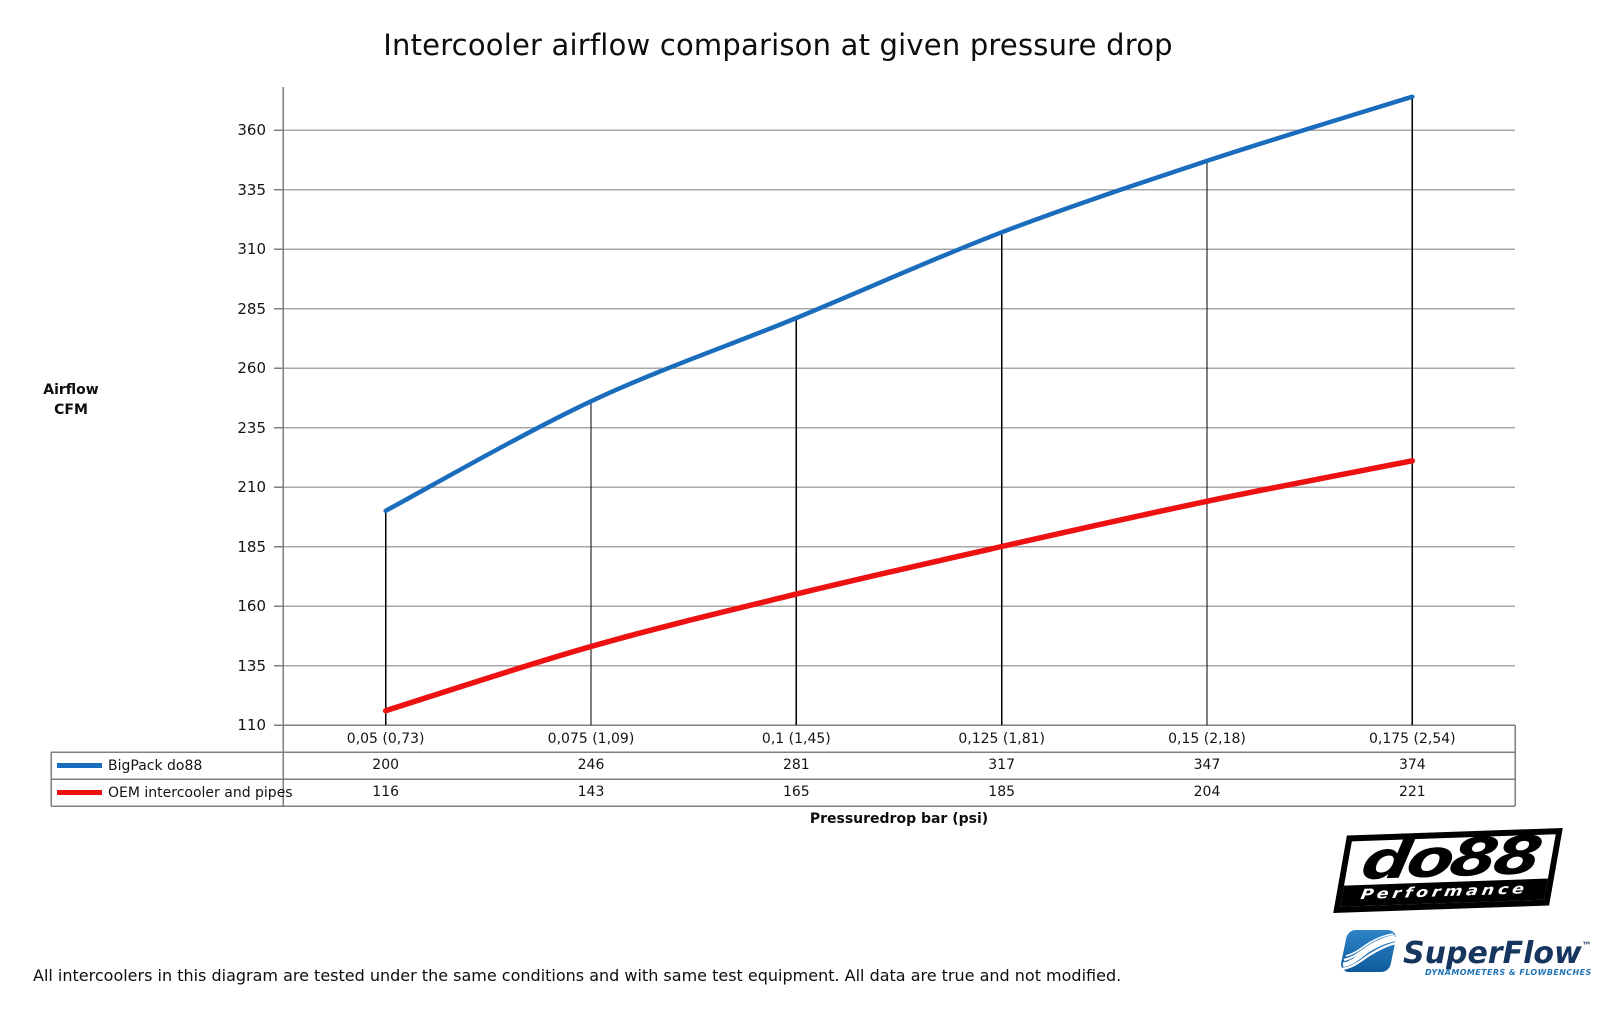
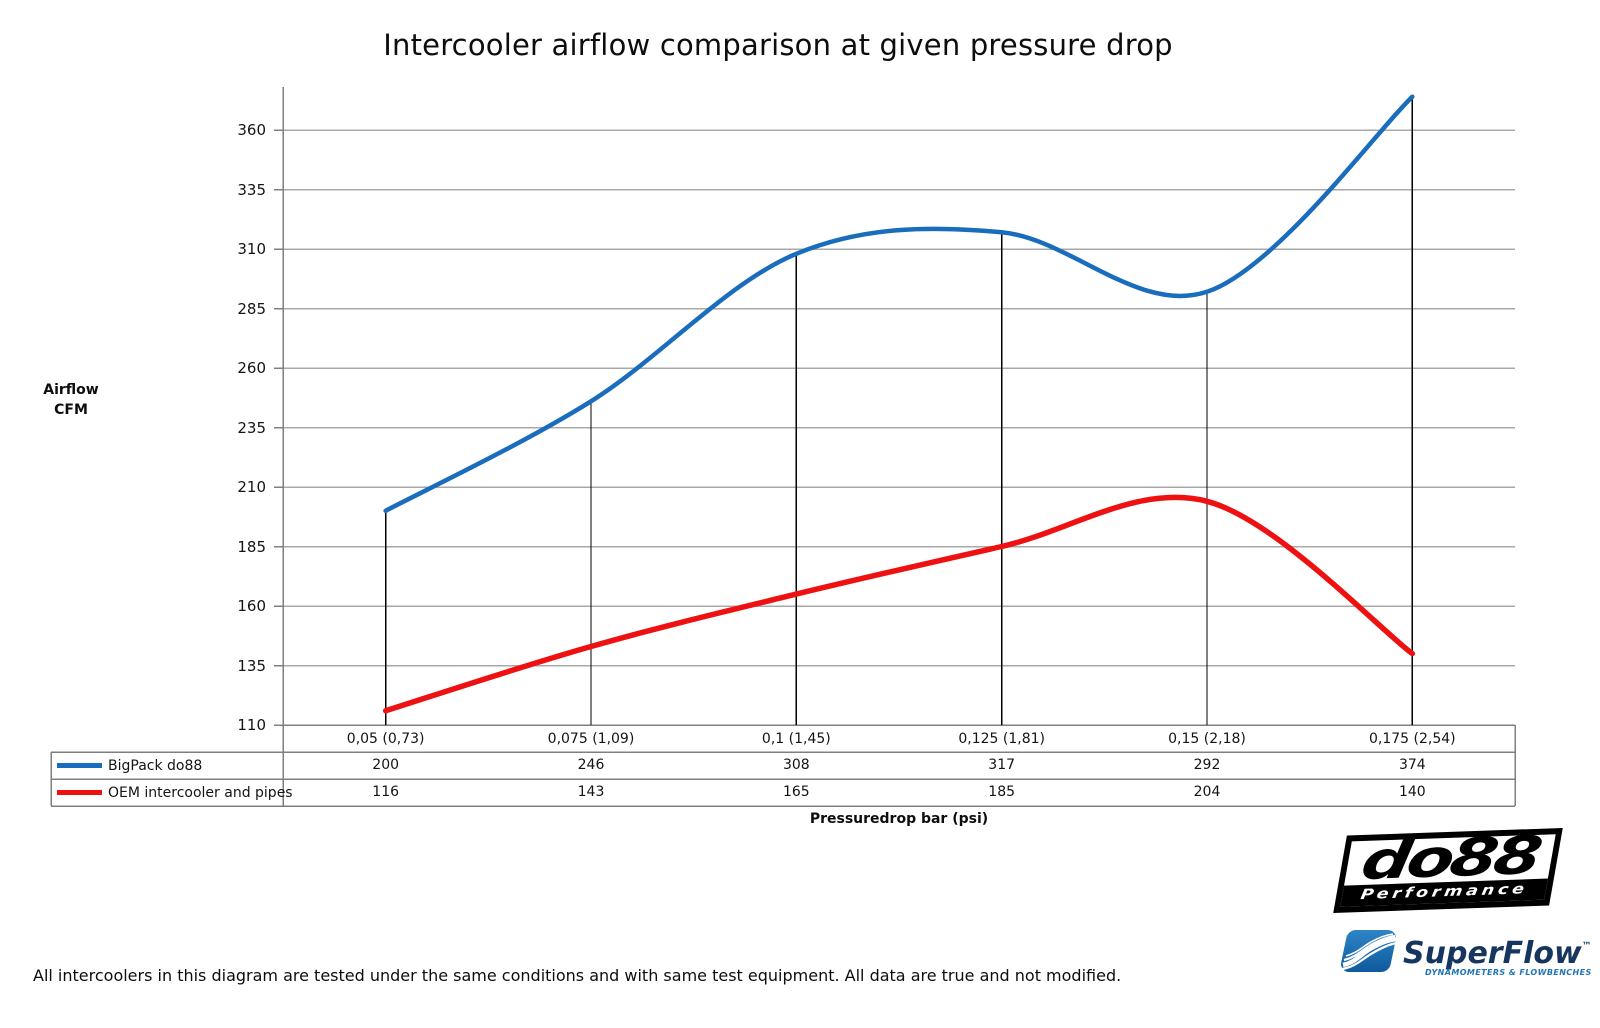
BigPack do88/0,1 (1,45): 281 -> 308
BigPack do88/0,15 (2,18): 347 -> 292
OEM intercooler and pipes/0,175 (2,54): 221 -> 140
